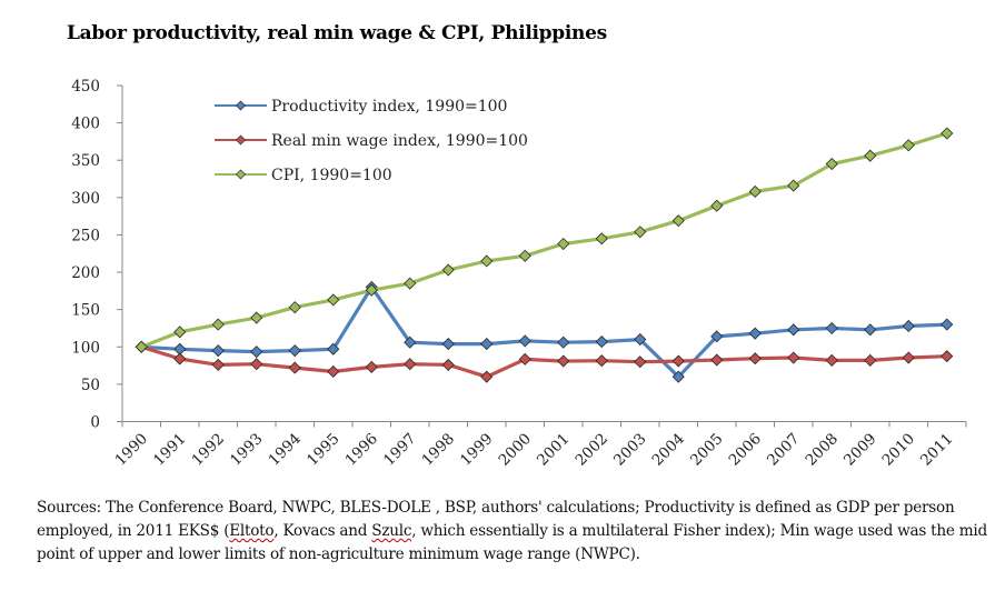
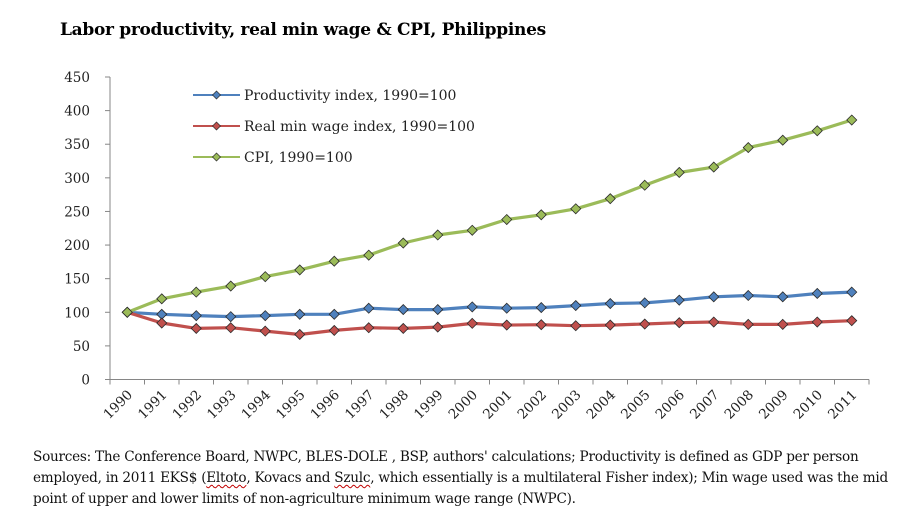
Productivity index, 1990=100/1996: 180 -> 100
Real min wage index, 1990=100/1999: 60 -> 80
Productivity index, 1990=100/2004: 60 -> 110
